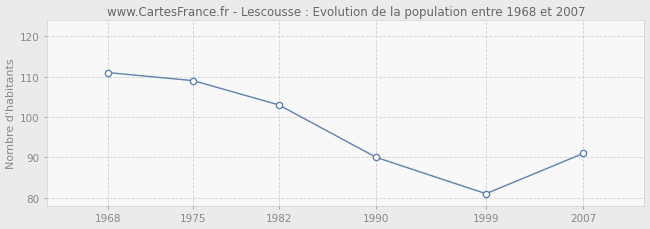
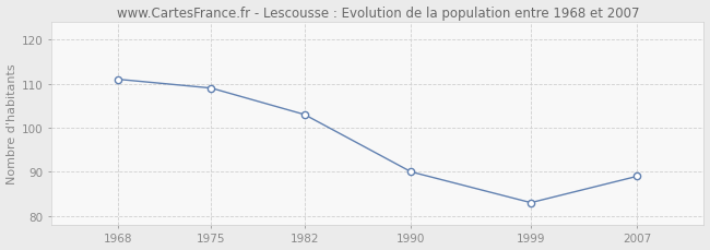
1999: 81 -> 83
2007: 91 -> 89
